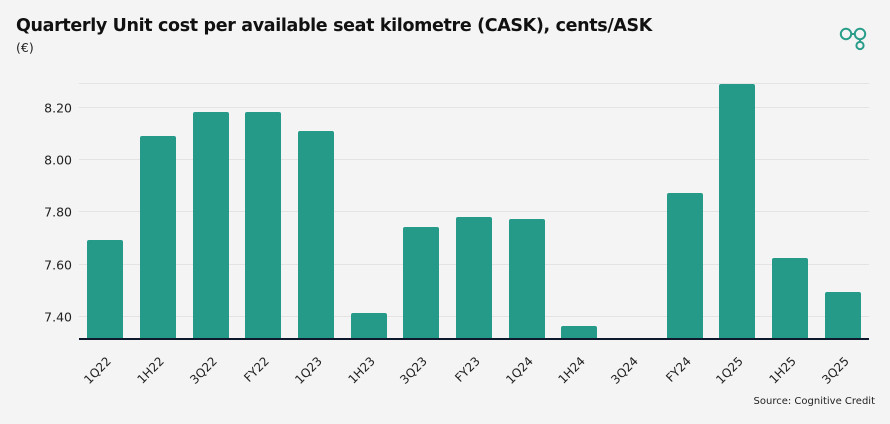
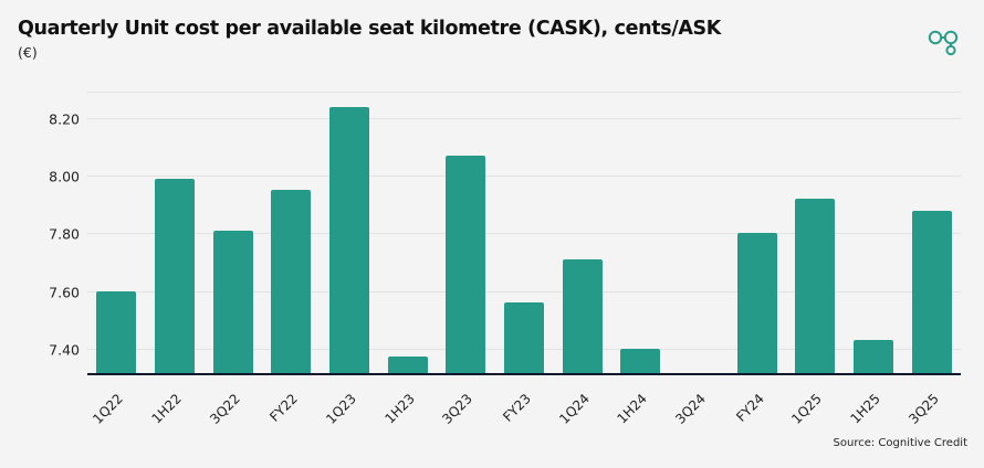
1Q22: 7.69 -> 7.60
1H22: 8.09 -> 7.99
3Q22: 8.18 -> 7.81
FY22: 8.18 -> 7.95
1Q23: 8.11 -> 8.24
1H23: 7.41 -> 7.37
3Q23: 7.74 -> 8.07
FY23: 7.78 -> 7.56
1Q24: 7.77 -> 7.71
1H24: 7.36 -> 7.40
FY24: 7.87 -> 7.80
1Q25: 8.29 -> 7.92
1H25: 7.62 -> 7.43
3Q25: 7.49 -> 7.88
